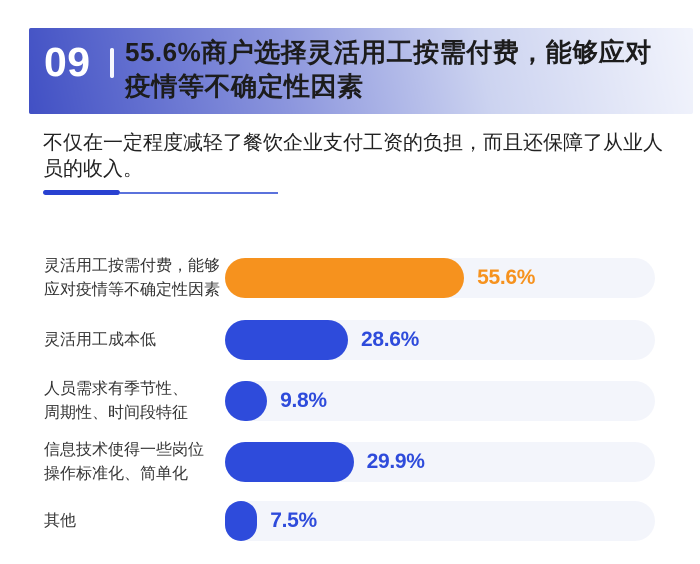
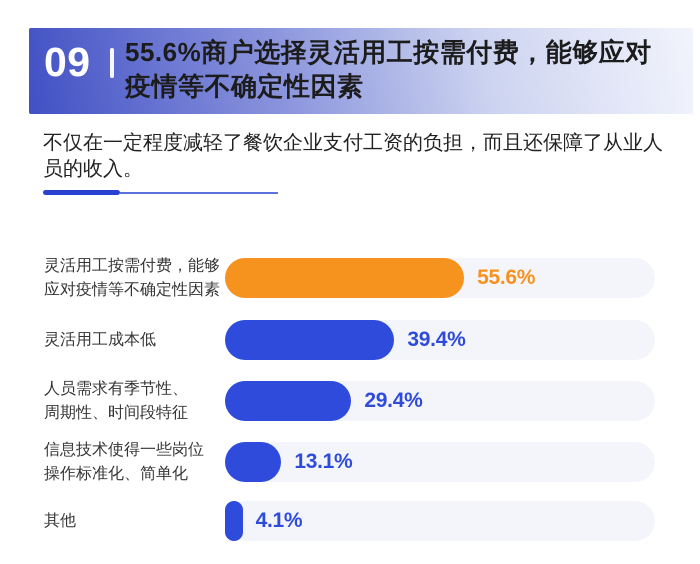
灵活用工成本低: 28.6% -> 39.4%
人员需求有季节性、 周期性、时间段特征: 9.8% -> 29.4%
信息技术使得一些岗位 操作标准化、简单化: 29.9% -> 13.1%
其他: 7.5% -> 4.1%
